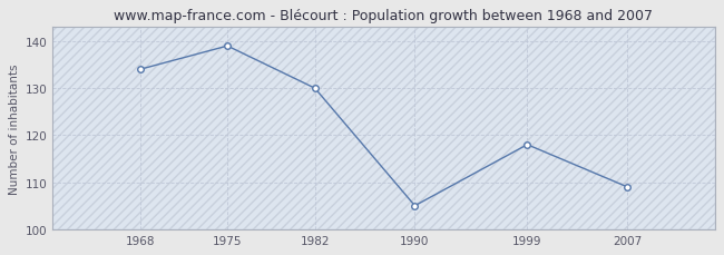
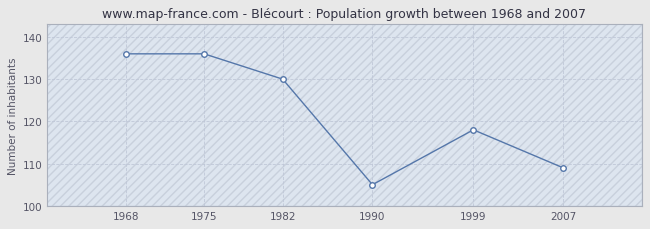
1968: 134 -> 136
1975: 139 -> 136
